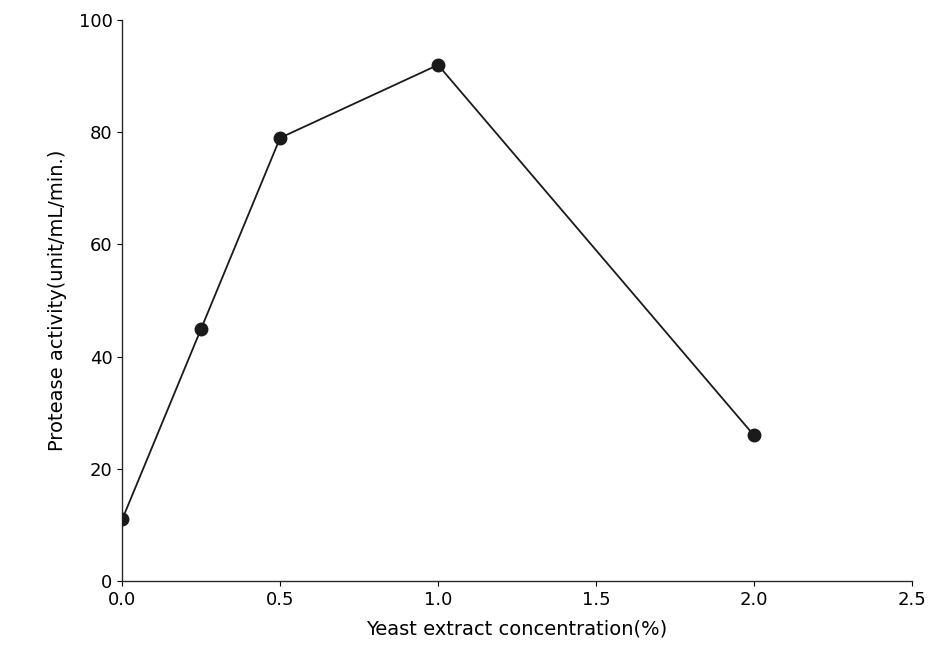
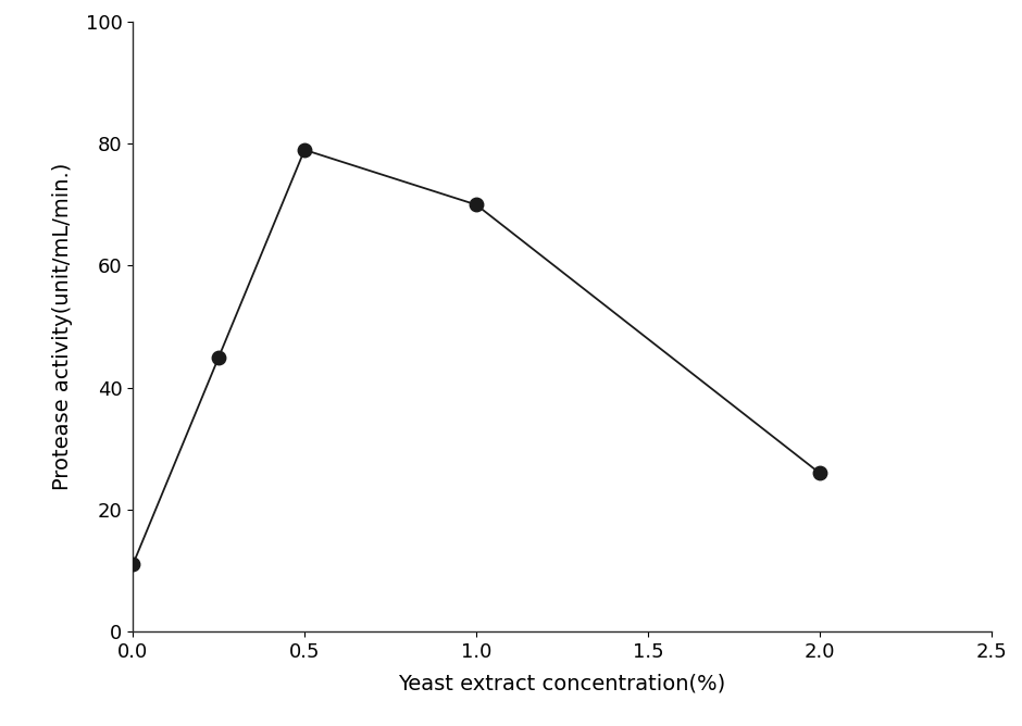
1.0: 92 -> 70
